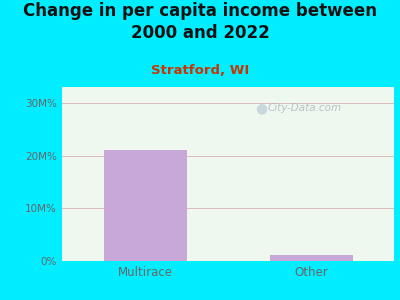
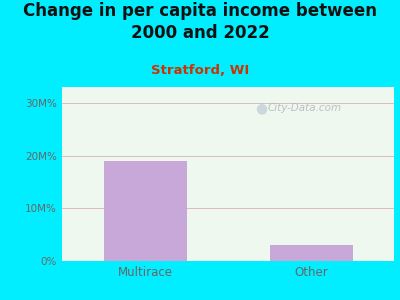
Multirace: 21.0M% -> 19.0M%
Other: 1.2M% -> 3.0M%
